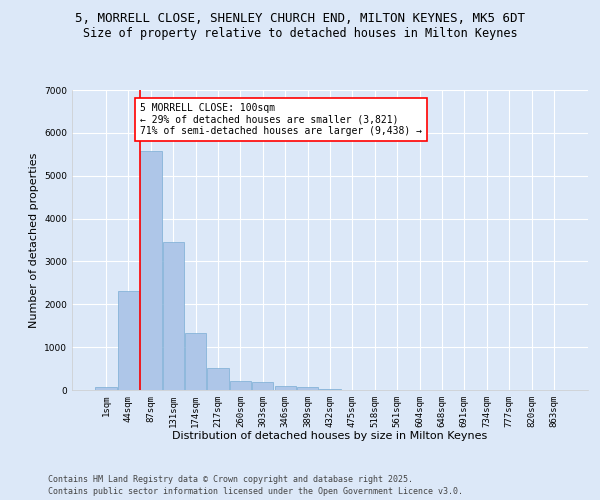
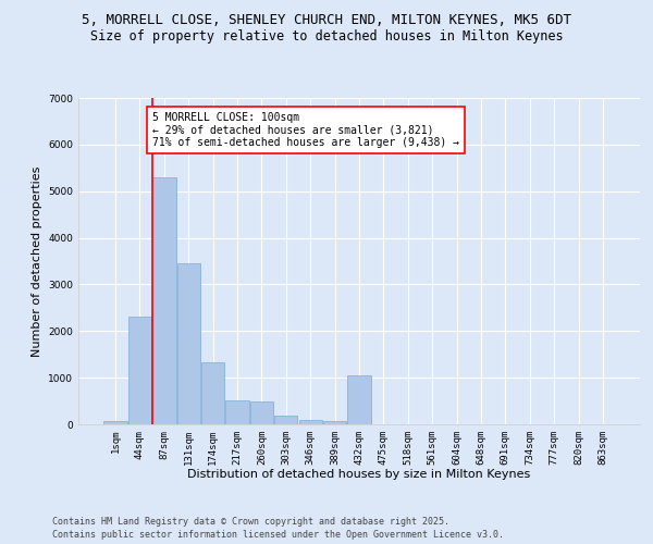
87sqm: 5580 -> 5300
260sqm: 210 -> 500
432sqm: 30 -> 1050
